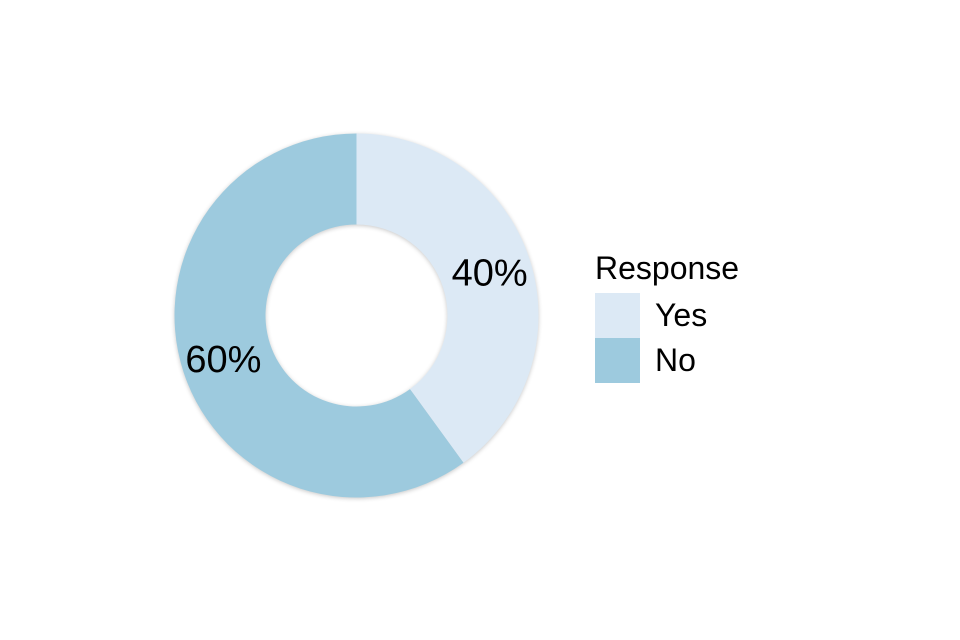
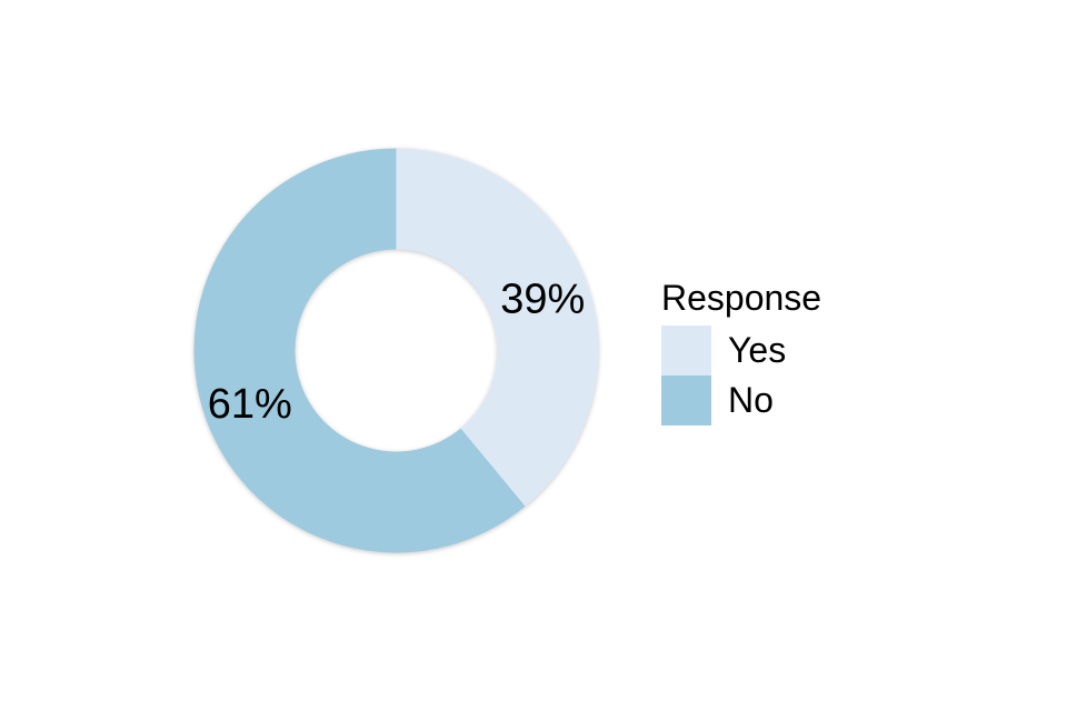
Yes: 40% -> 39%
No: 60% -> 61%
